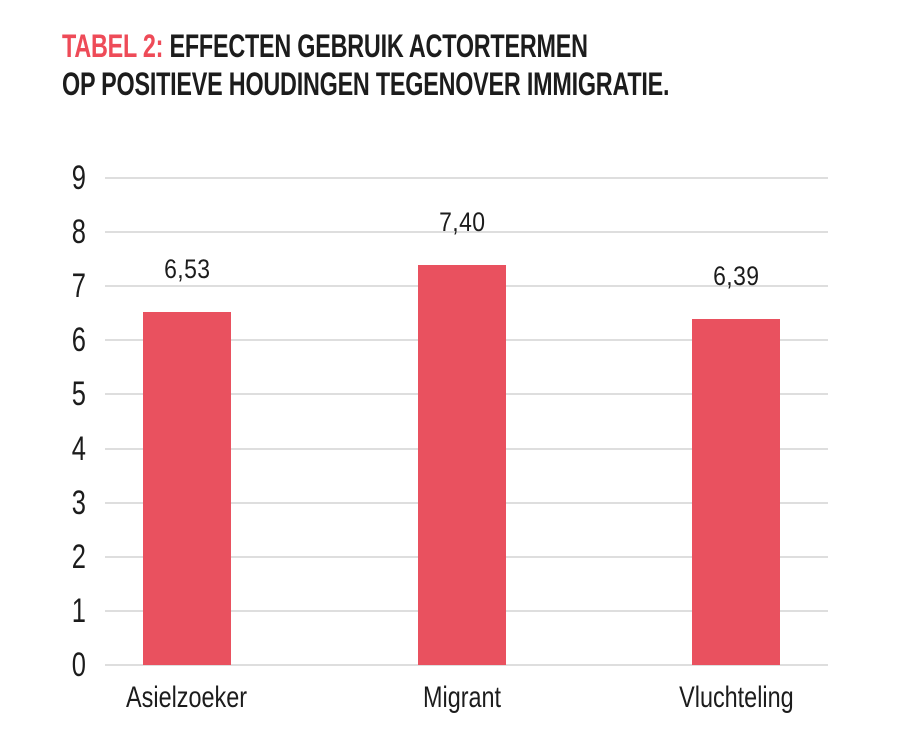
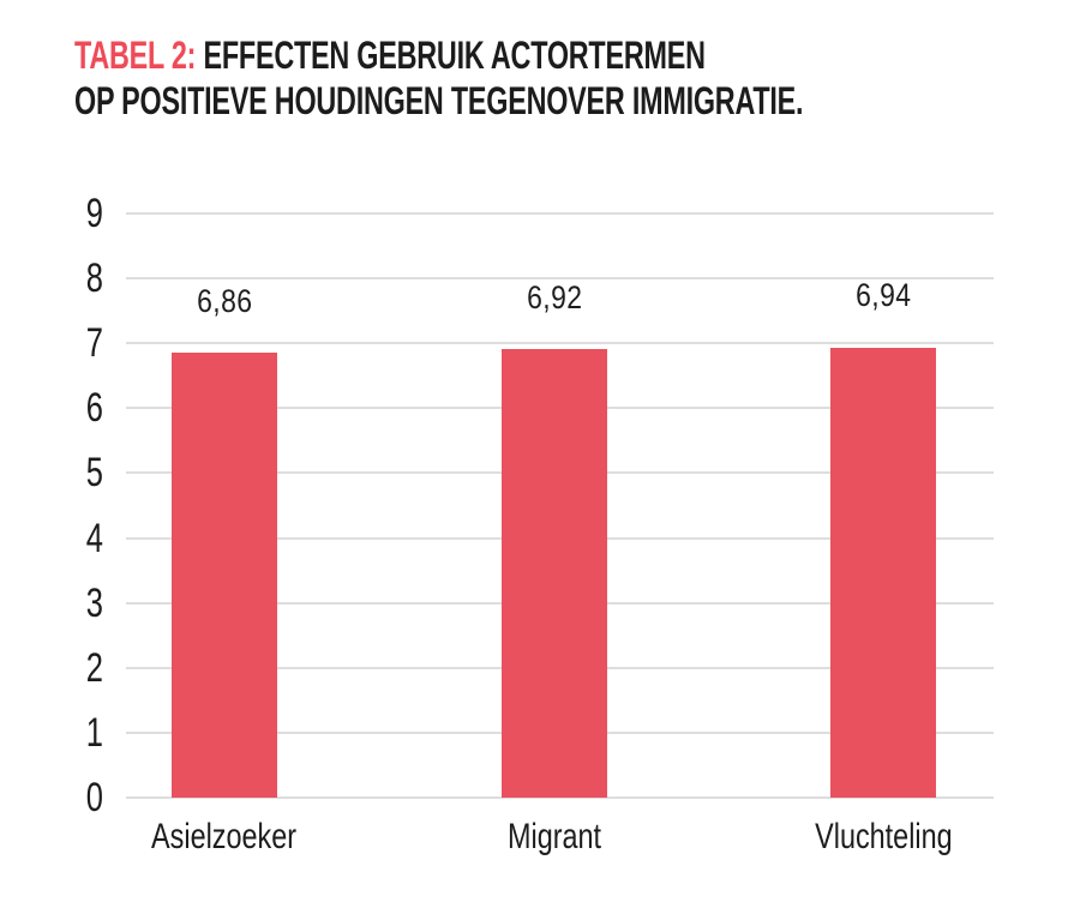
Asielzoeker: 6,53 -> 6,86
Migrant: 7,40 -> 6,92
Vluchteling: 6,39 -> 6,94
